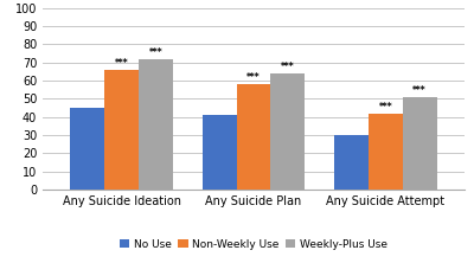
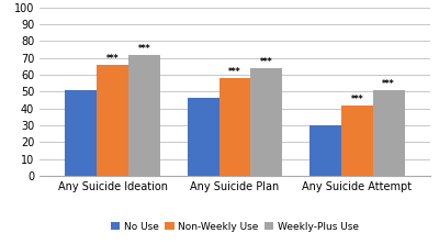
No Use/Any Suicide Ideation: 45 -> 51
No Use/Any Suicide Plan: 41 -> 46
